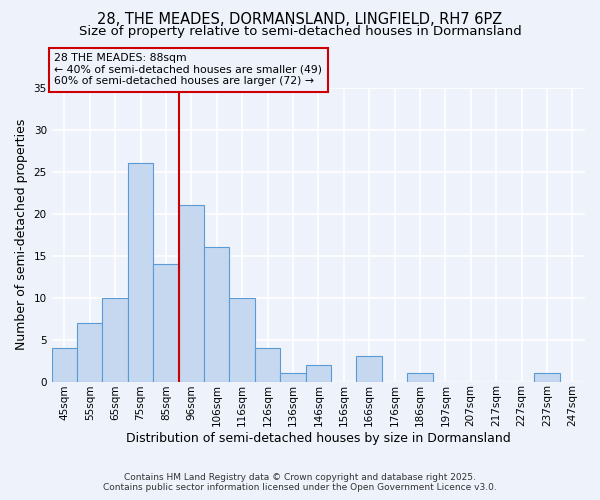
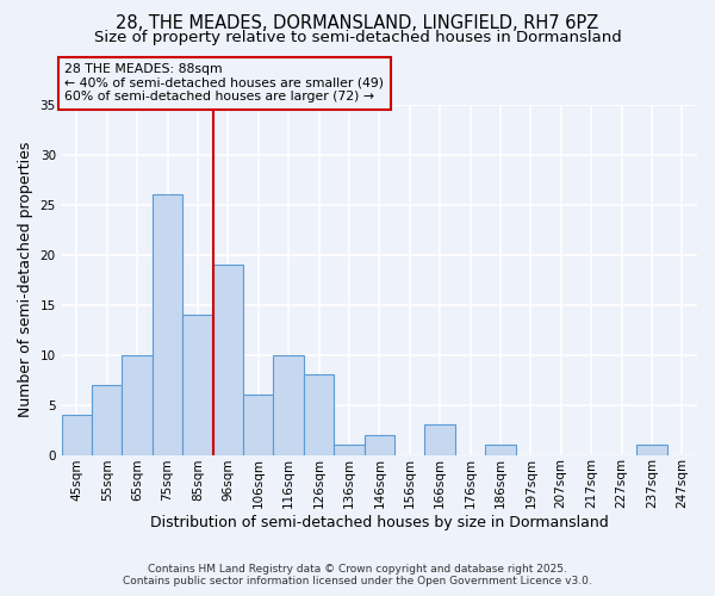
96sqm: 21 -> 19
106sqm: 16 -> 6
126sqm: 4 -> 8
